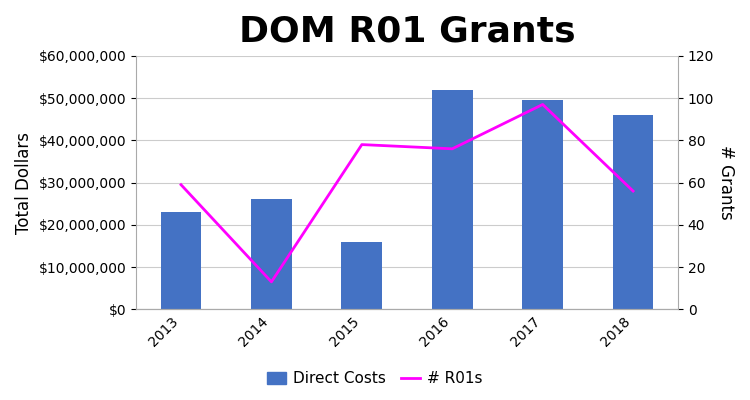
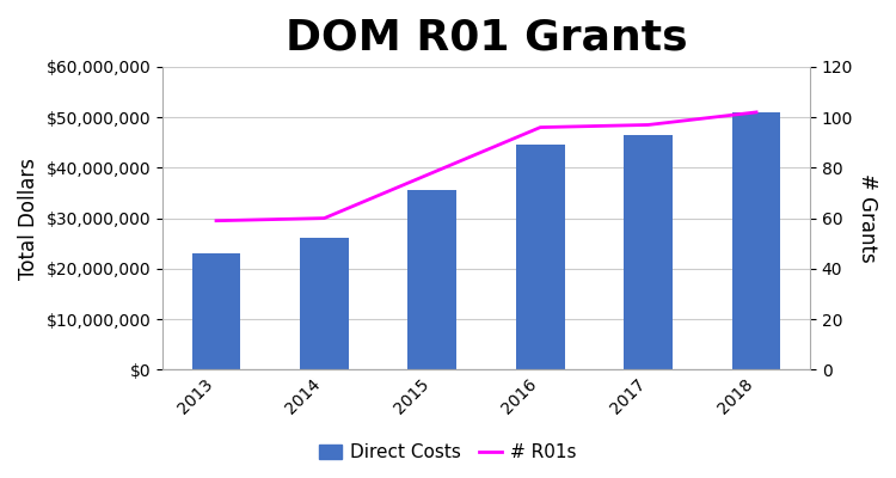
# R01s/2014: 13 -> 60
Direct Costs/2015: $16,000,000 -> $35,500,000
Direct Costs/2016: $52,000,000 -> $44,500,000
# R01s/2016: 76 -> 96
Direct Costs/2017: $49,500,000 -> $46,500,000
Direct Costs/2018: $46,000,000 -> $51,000,000
# R01s/2018: 56 -> 102
